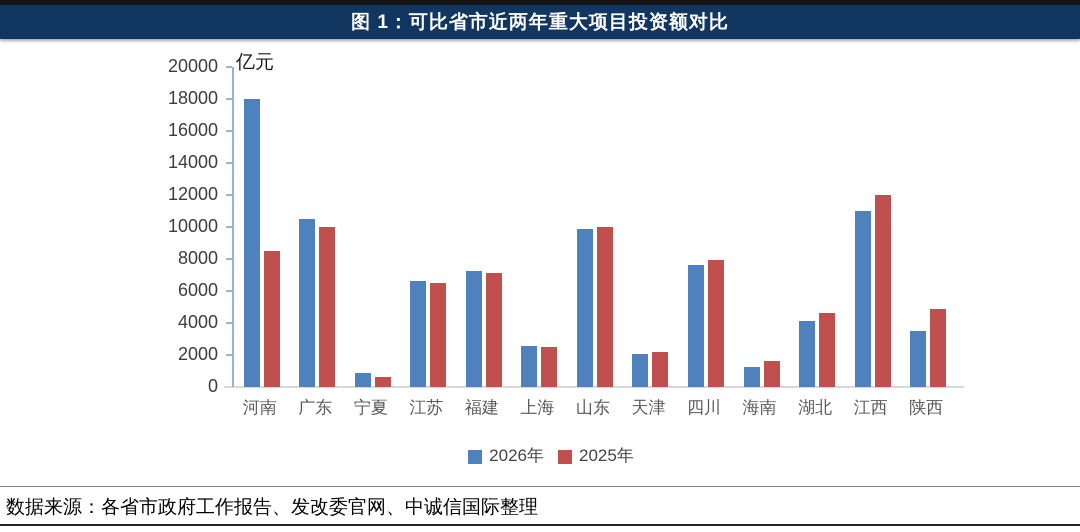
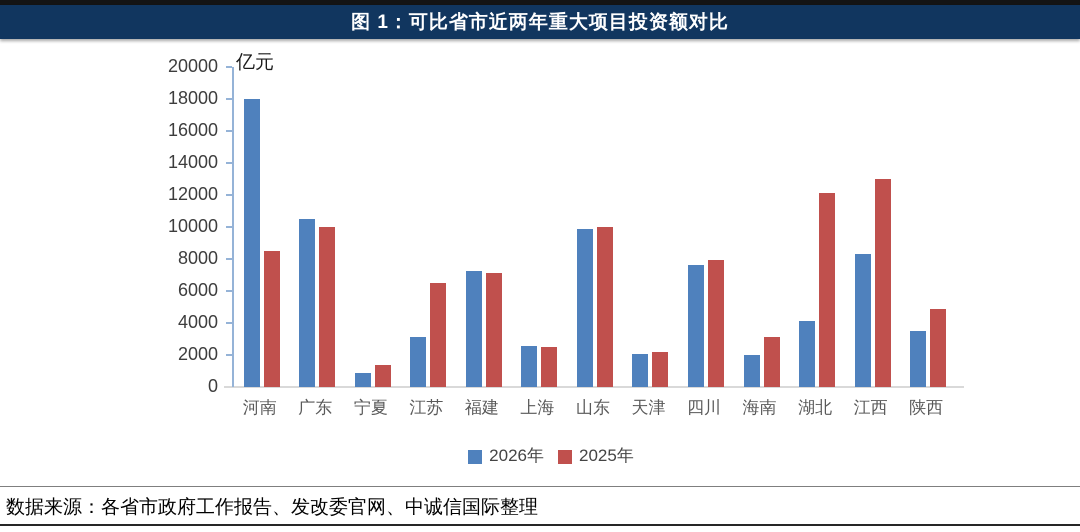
2025年/宁夏: 600 -> 1400
2026年/江苏: 6600 -> 3100
2026年/海南: 1200 -> 2000
2025年/海南: 1600 -> 3100
2025年/湖北: 4600 -> 12100
2026年/江西: 11000 -> 8300
2025年/江西: 12000 -> 13000
